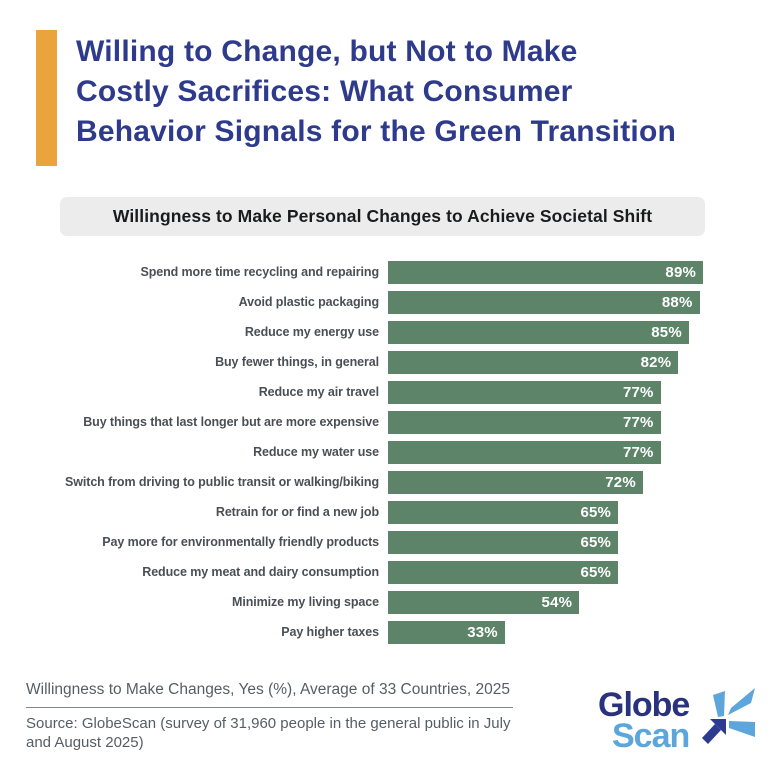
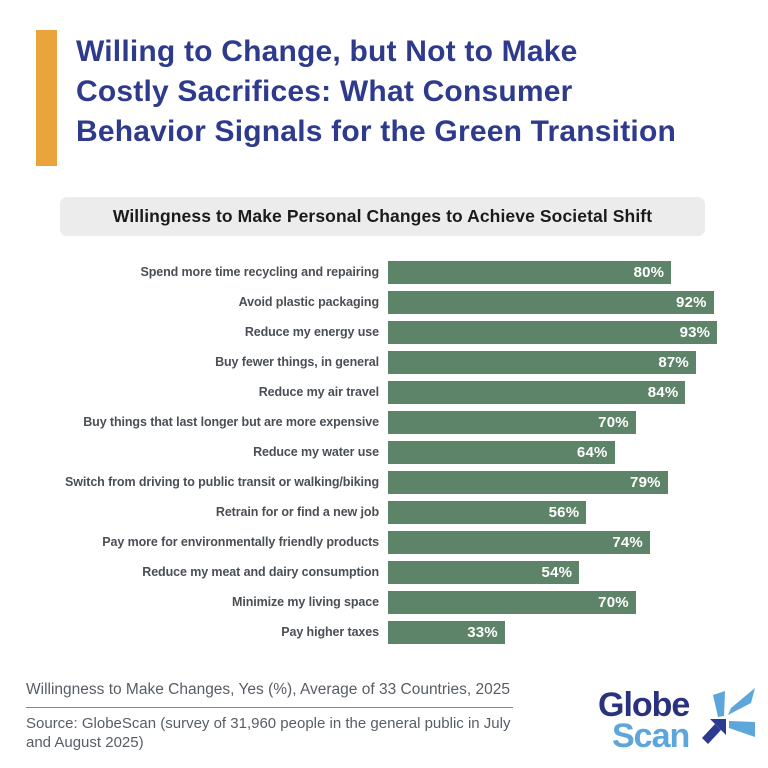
Spend more time recycling and repairing: 89% -> 80%
Avoid plastic packaging: 88% -> 92%
Reduce my energy use: 85% -> 93%
Buy fewer things, in general: 82% -> 87%
Reduce my air travel: 77% -> 84%
Buy things that last longer but are more expensive: 77% -> 70%
Reduce my water use: 77% -> 64%
Switch from driving to public transit or walking/biking: 72% -> 79%
Retrain for or find a new job: 65% -> 56%
Pay more for environmentally friendly products: 65% -> 74%
Reduce my meat and dairy consumption: 65% -> 54%
Minimize my living space: 54% -> 70%
